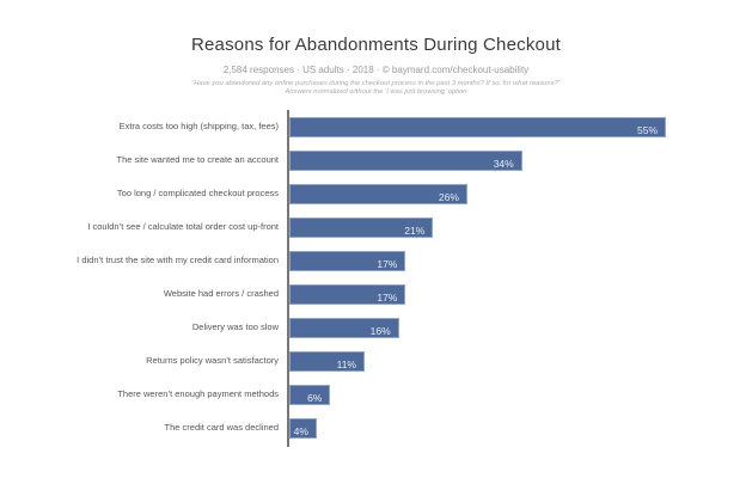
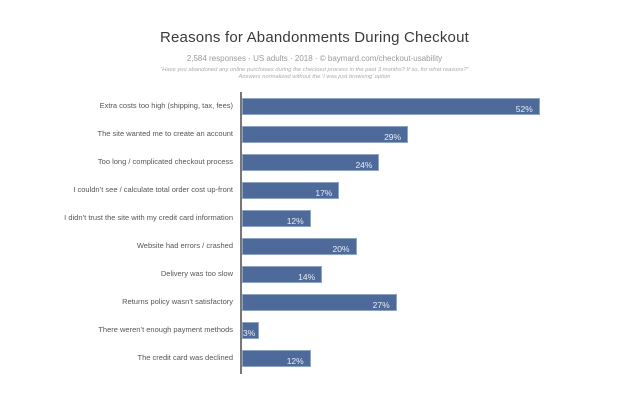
Extra costs too high (shipping, tax, fees): 55% -> 52%
The site wanted me to create an account: 34% -> 29%
Too long / complicated checkout process: 26% -> 24%
I couldn’t see / calculate total order cost up-front: 21% -> 17%
I didn’t trust the site with my credit card information: 17% -> 12%
Website had errors / crashed: 17% -> 20%
Delivery was too slow: 16% -> 14%
Returns policy wasn’t satisfactory: 11% -> 27%
There weren’t enough payment methods: 6% -> 3%
The credit card was declined: 4% -> 12%
